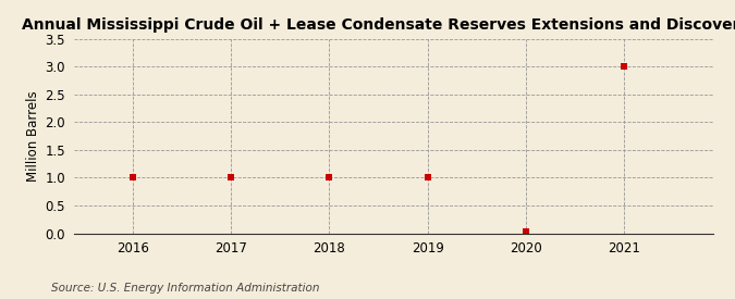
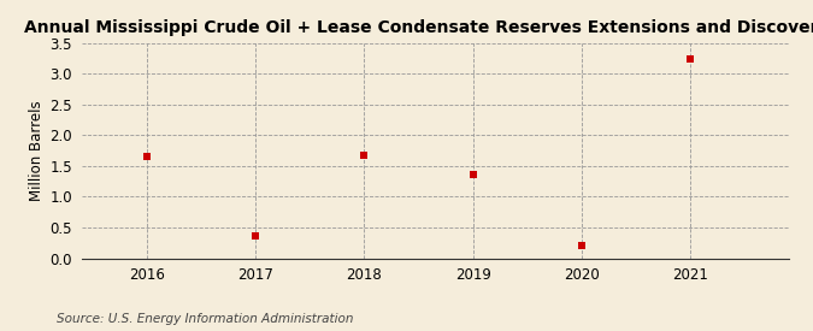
2016: 1.00 -> 1.66
2017: 1.00 -> 0.36
2018: 1.00 -> 1.68
2019: 1.00 -> 1.36
2020: 0.02 -> 0.20
2021: 3.00 -> 3.24
